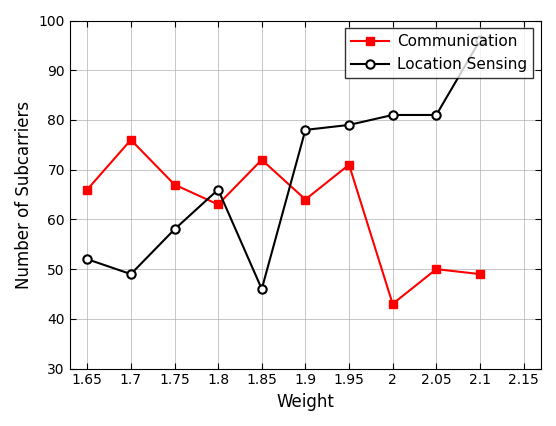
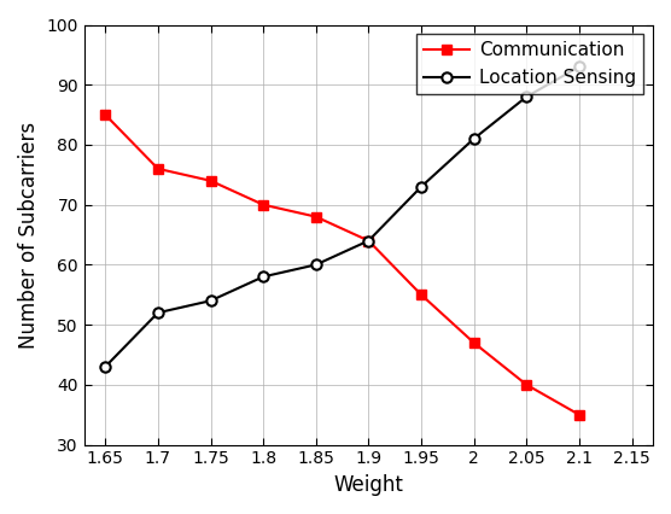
Communication/1.65: 66 -> 85
Location Sensing/1.65: 52 -> 43
Location Sensing/1.7: 49 -> 52
Communication/1.75: 67 -> 74
Location Sensing/1.75: 58 -> 54
Communication/1.8: 63 -> 70
Location Sensing/1.8: 66 -> 58
Communication/1.85: 72 -> 68
Location Sensing/1.85: 46 -> 60
Location Sensing/1.9: 78 -> 64
Communication/1.95: 71 -> 55
Location Sensing/1.95: 79 -> 73
Communication/2: 43 -> 47
Communication/2.05: 50 -> 40
Location Sensing/2.05: 81 -> 88
Communication/2.1: 49 -> 35
Location Sensing/2.1: 96 -> 93
